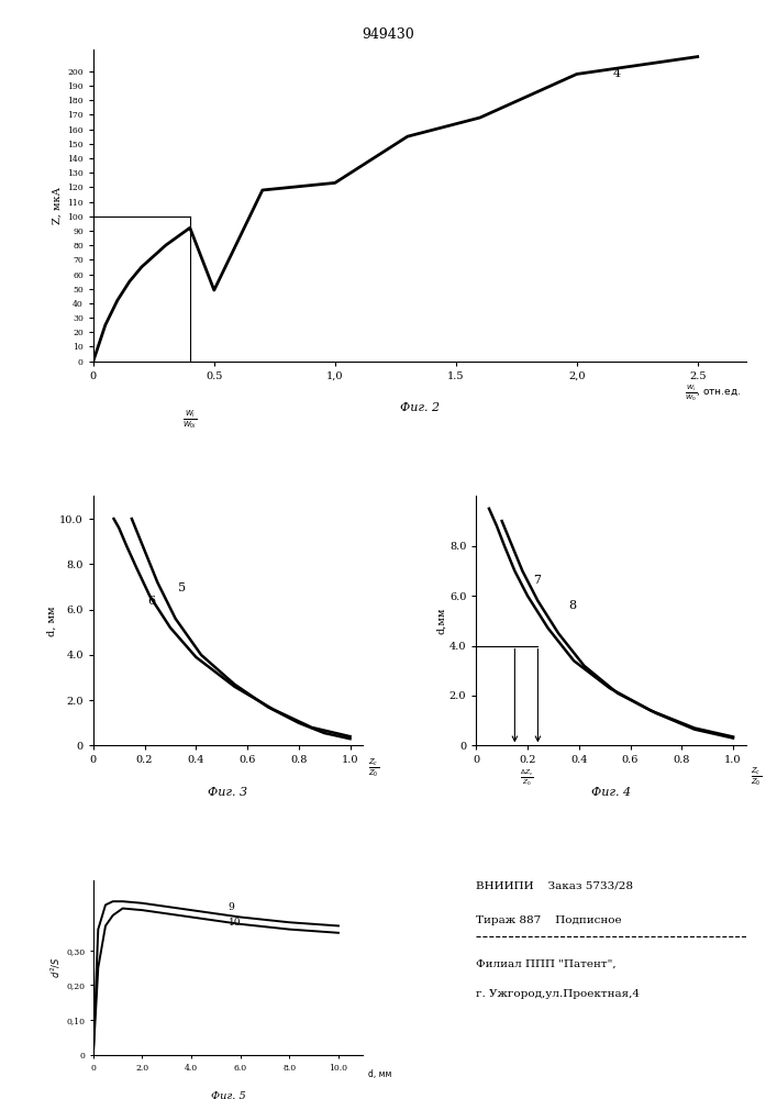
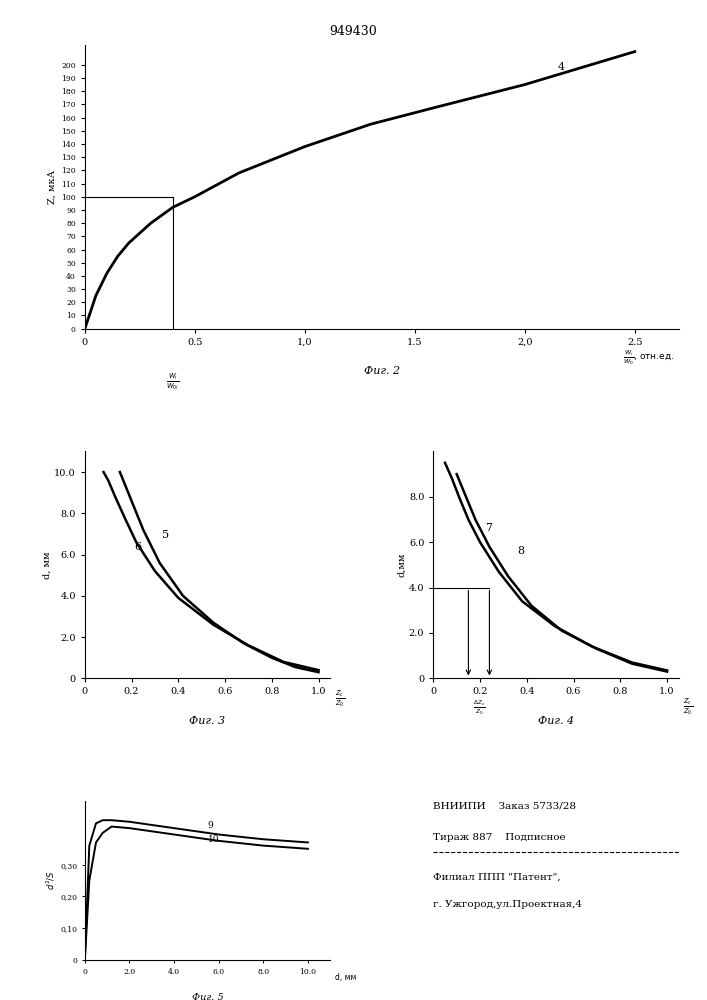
0.5: 49 -> 100
1,0: 123 -> 138
2,0: 198 -> 185
